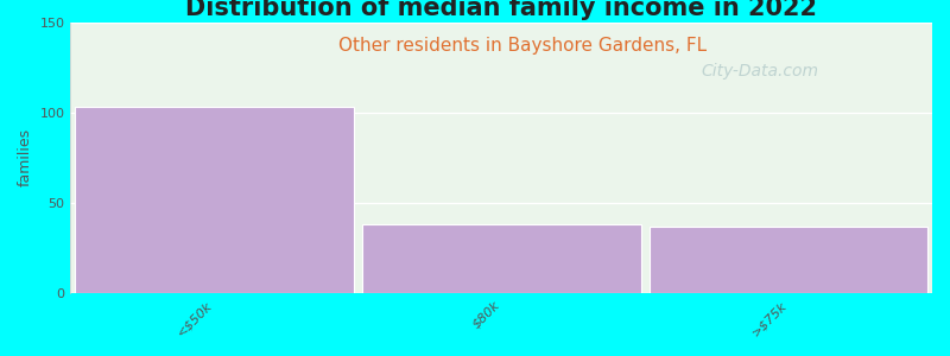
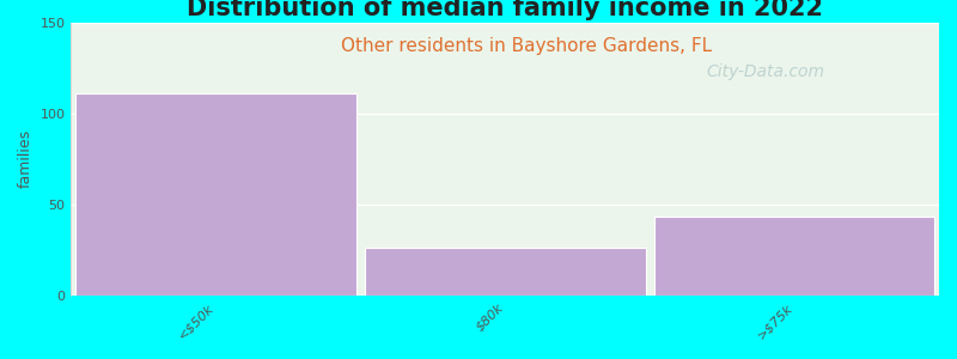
<$50k: 103 -> 111
$80k: 38 -> 26
>$75k: 37 -> 43
